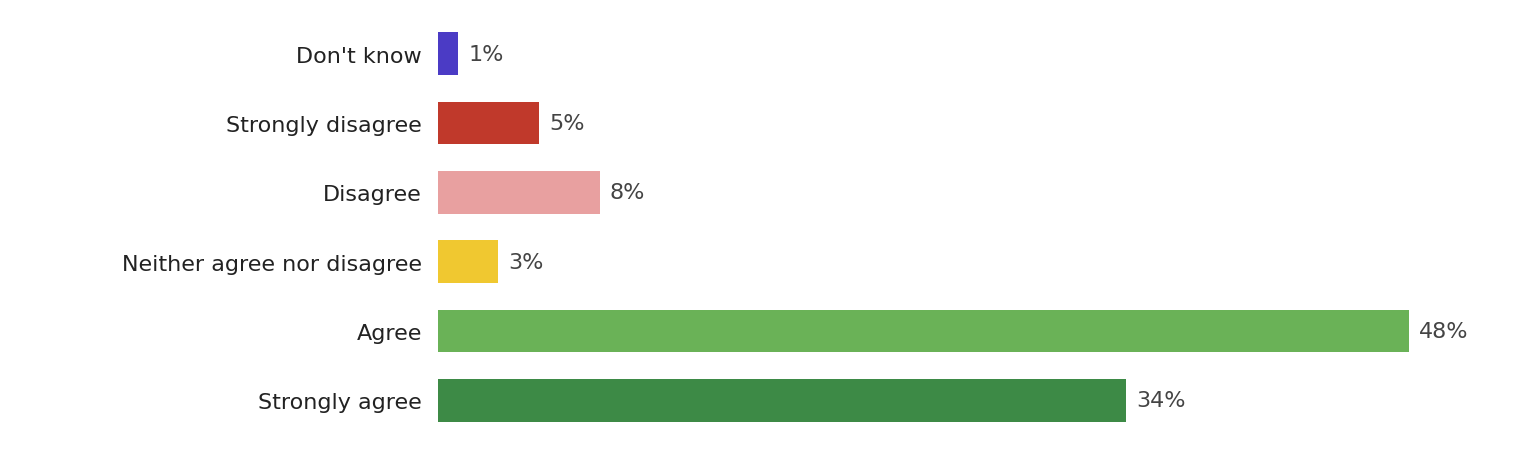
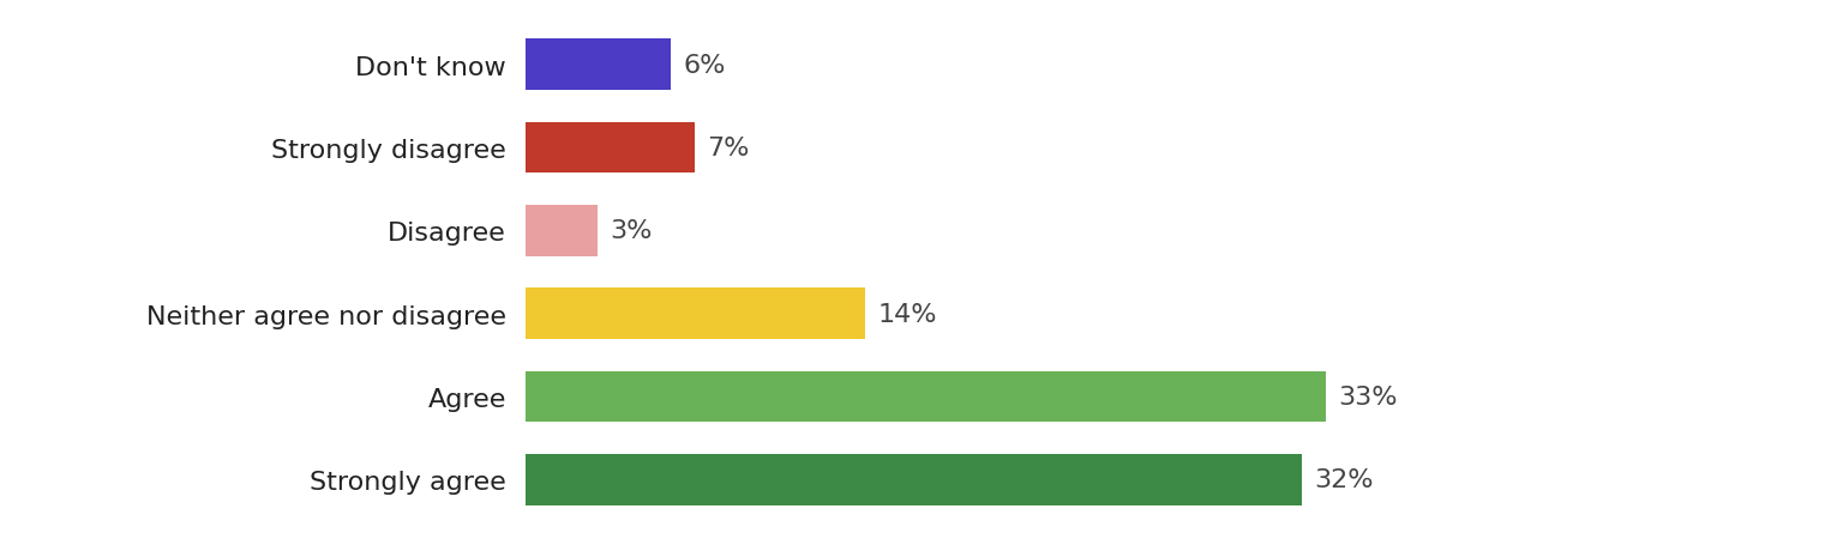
Don't know: 1% -> 6%
Strongly disagree: 5% -> 7%
Disagree: 8% -> 3%
Neither agree nor disagree: 3% -> 14%
Agree: 48% -> 33%
Strongly agree: 34% -> 32%
